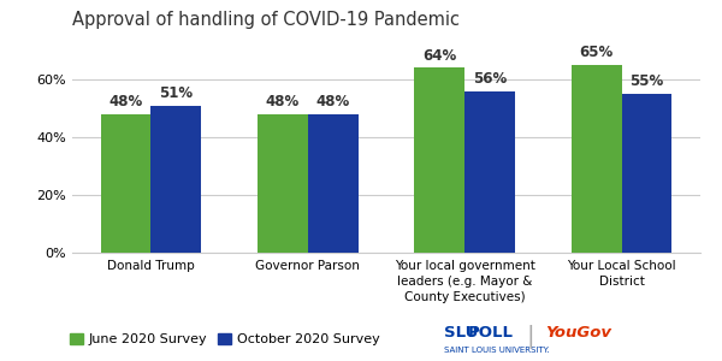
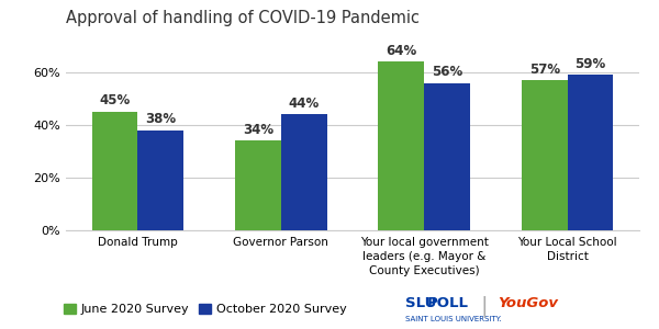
June 2020 Survey/Donald Trump: 48% -> 45%
October 2020 Survey/Donald Trump: 51% -> 38%
June 2020 Survey/Governor Parson: 48% -> 34%
October 2020 Survey/Governor Parson: 48% -> 44%
June 2020 Survey/Your Local School District: 65% -> 57%
October 2020 Survey/Your Local School District: 55% -> 59%
